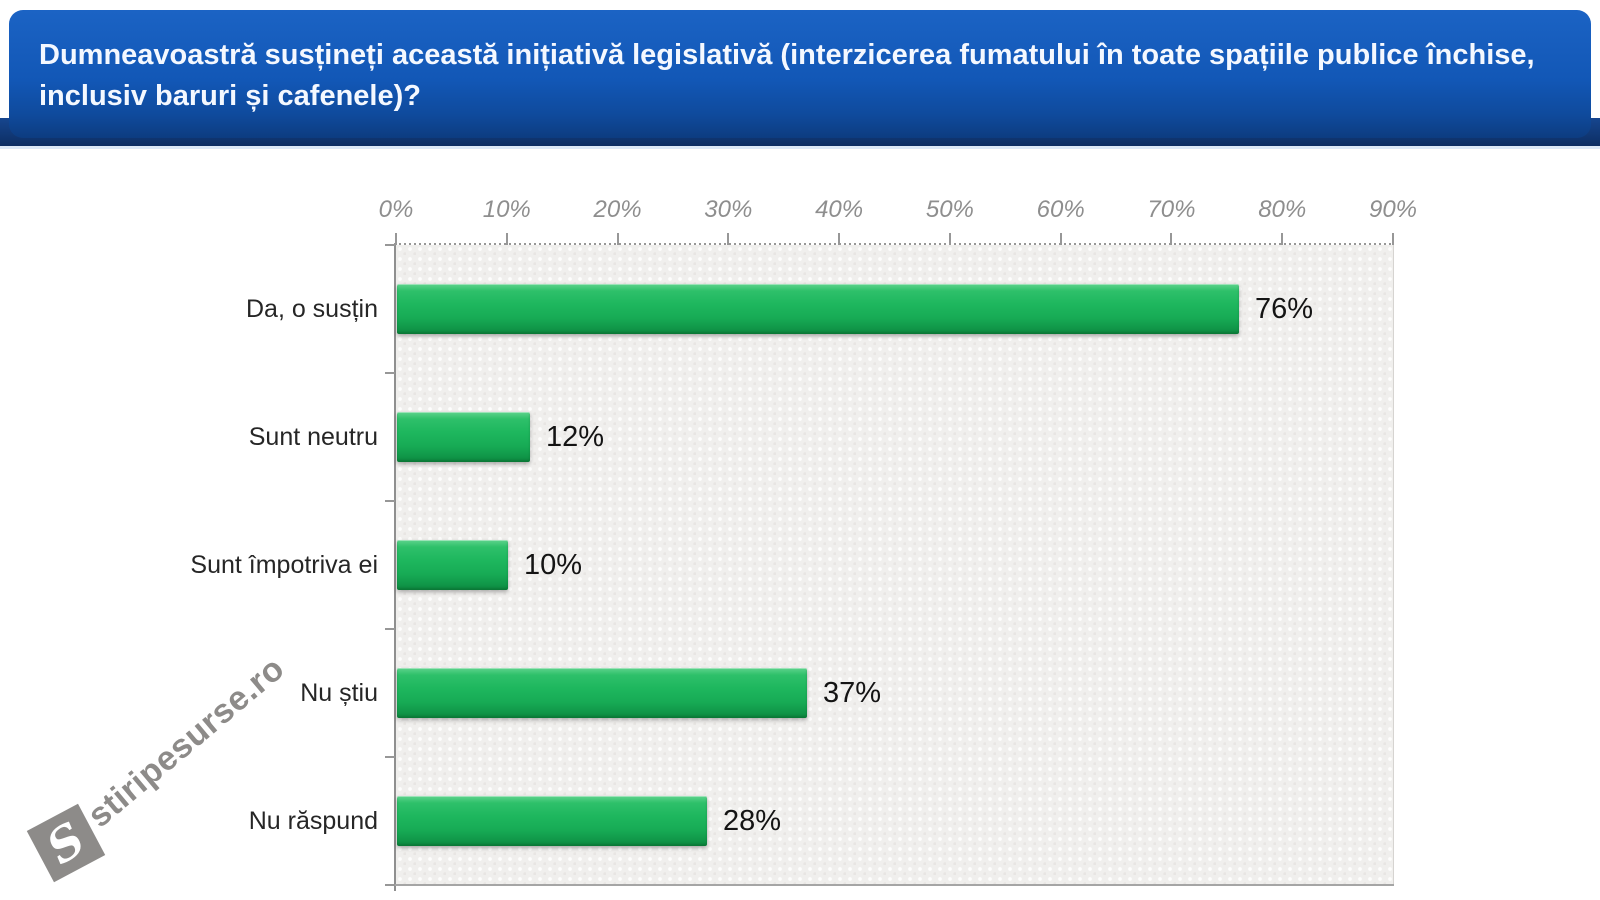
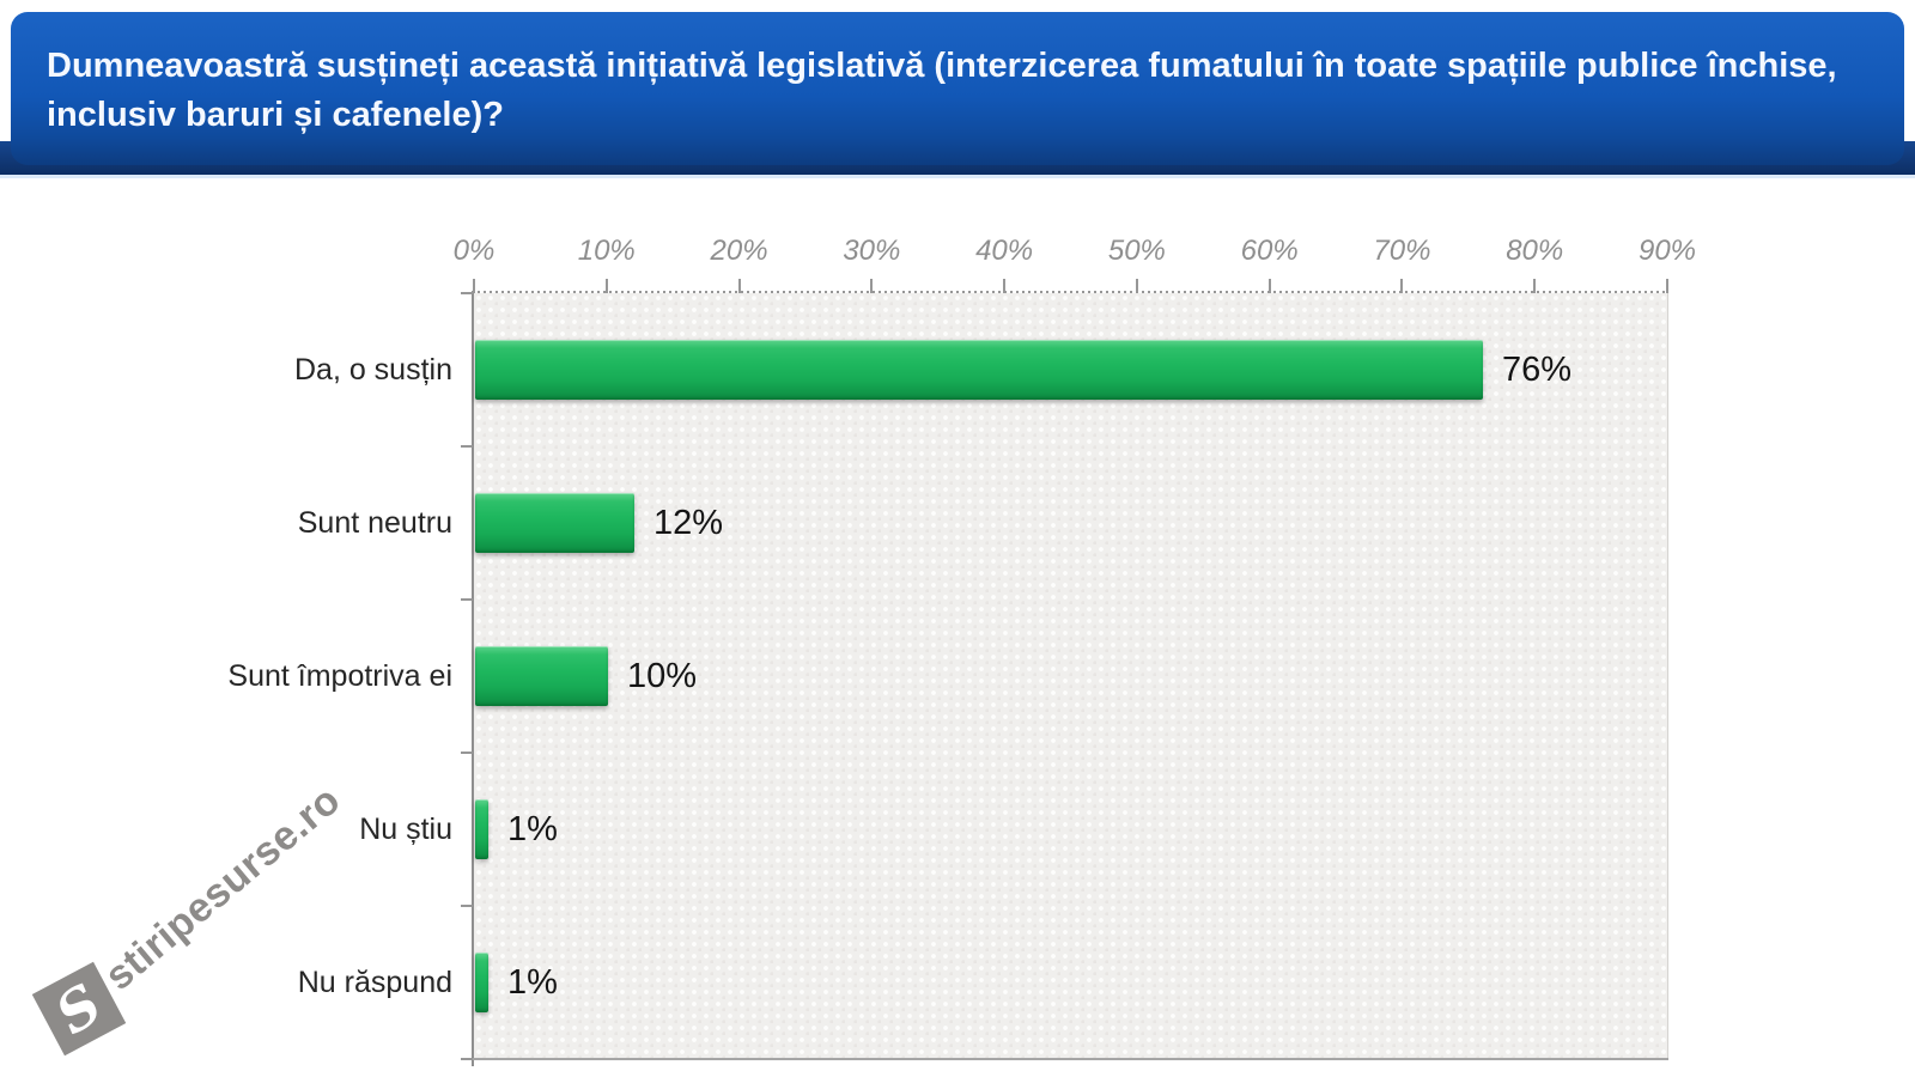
Nu știu: 37% -> 1%
Nu răspund: 28% -> 1%
